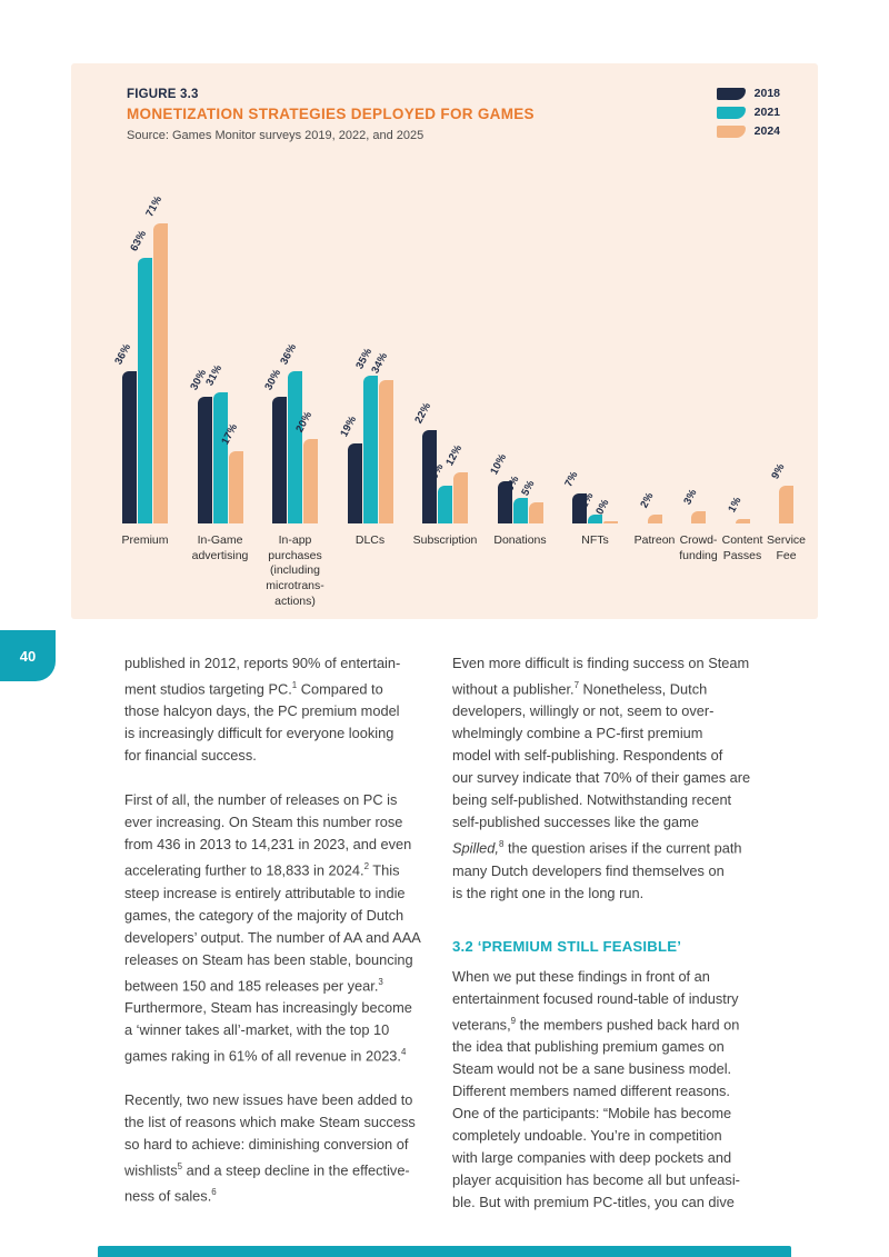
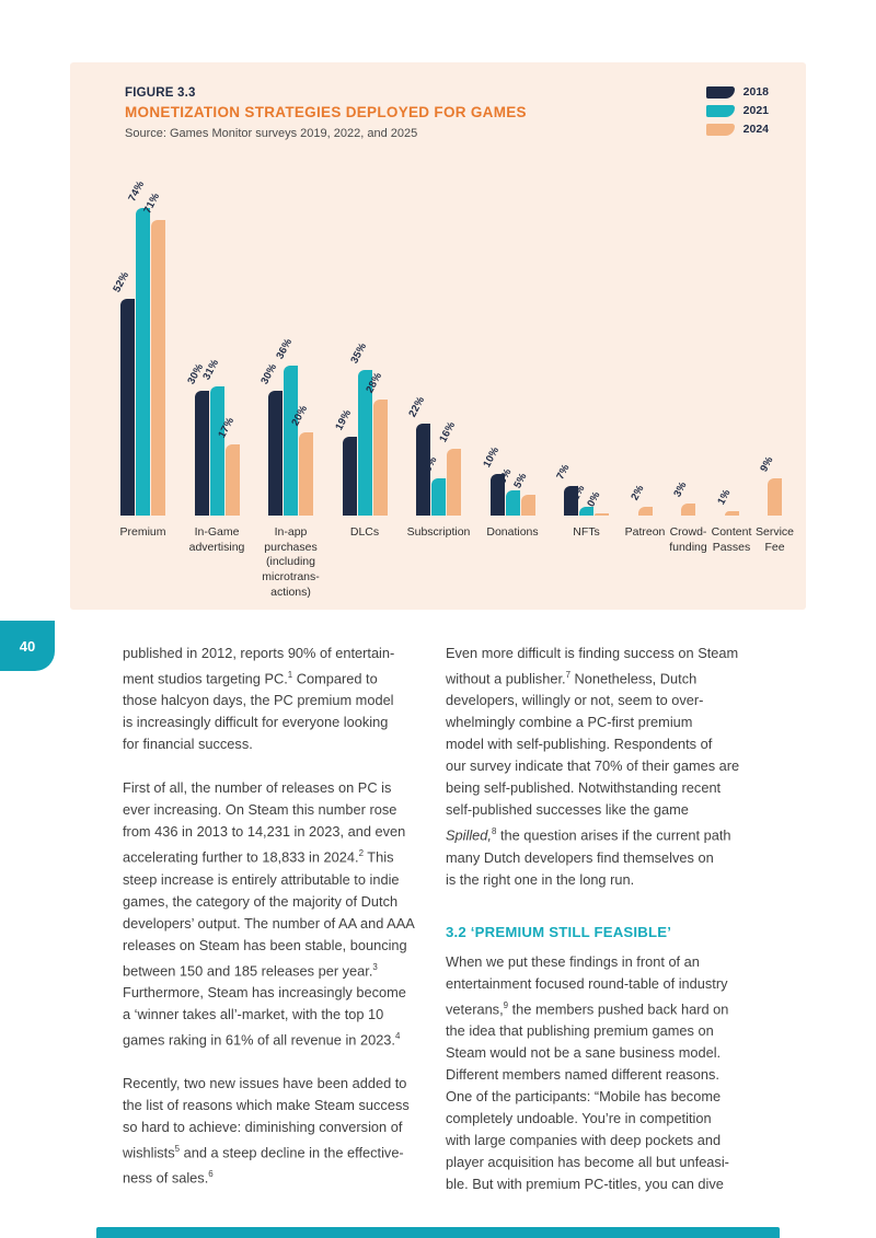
2018/Premium: 36% -> 52%
2021/Premium: 63% -> 74%
2024/DLCs: 34% -> 28%
2024/Subscription: 12% -> 16%
